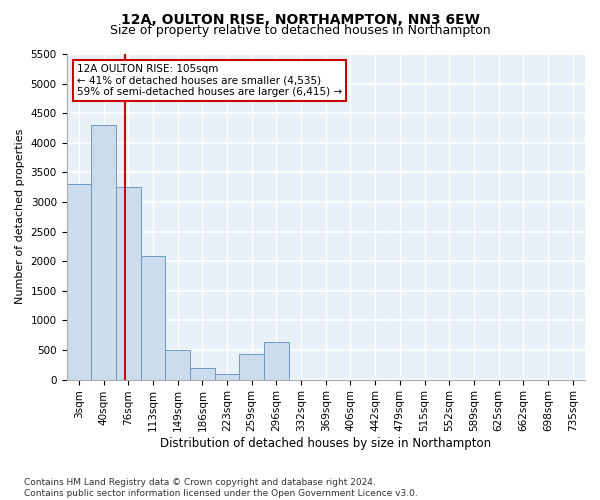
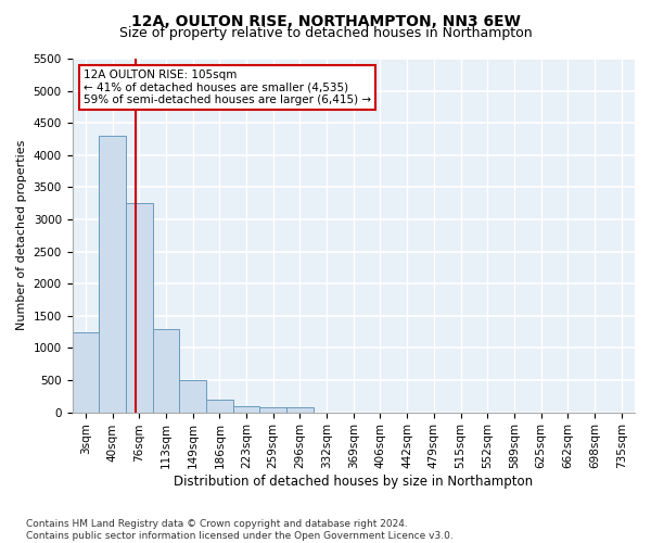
3sqm: 3300 -> 1250
113sqm: 2080 -> 1300
259sqm: 440 -> 80
296sqm: 640 -> 80
